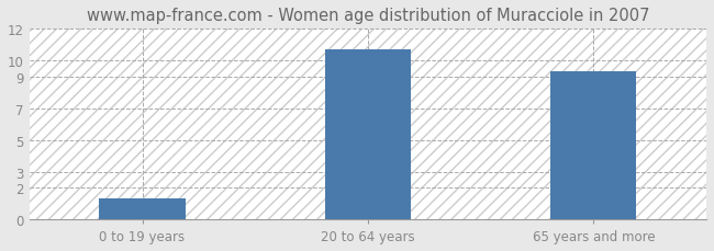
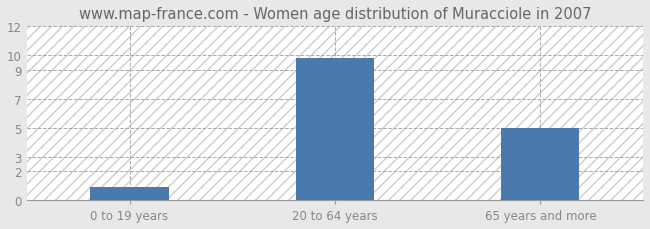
0 to 19 years: 1.3 -> 0.9
20 to 64 years: 10.7 -> 9.8
65 years and more: 9.3 -> 5.0
